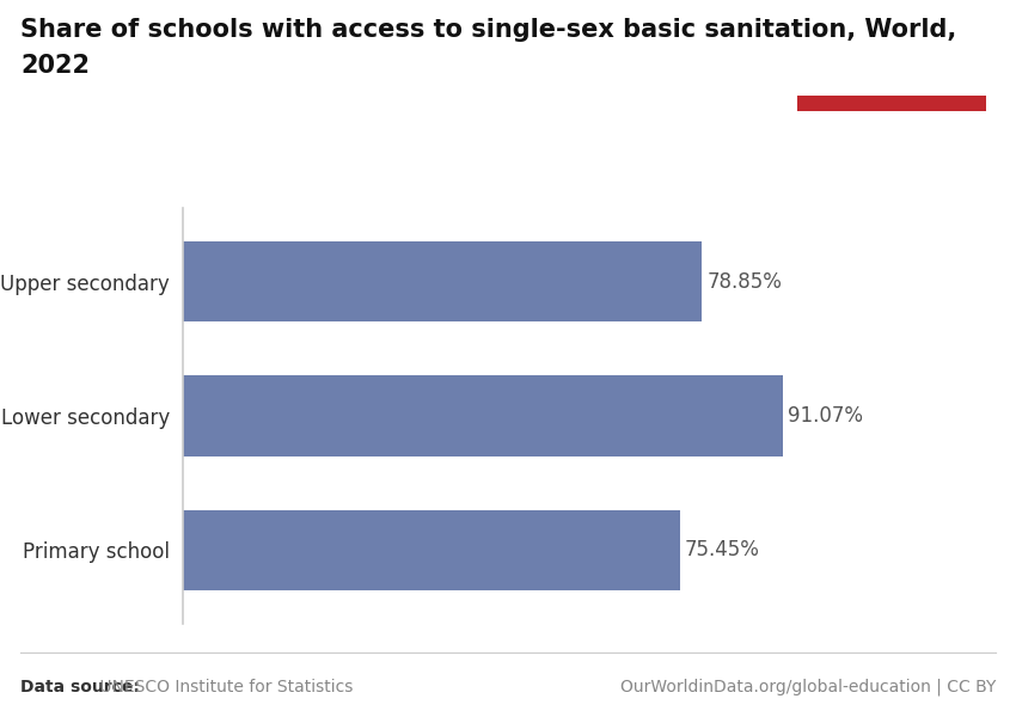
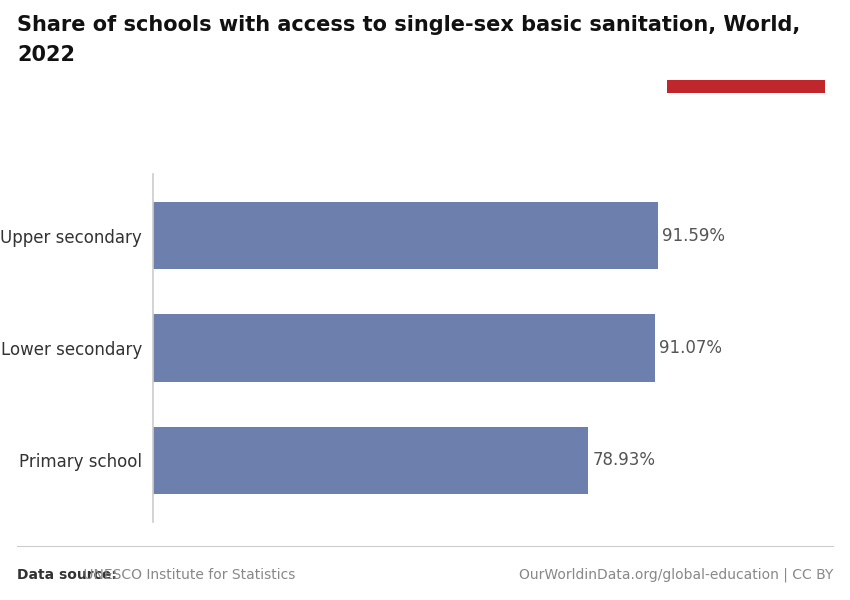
Upper secondary: 78.85% -> 91.59%
Primary school: 75.45% -> 78.93%
